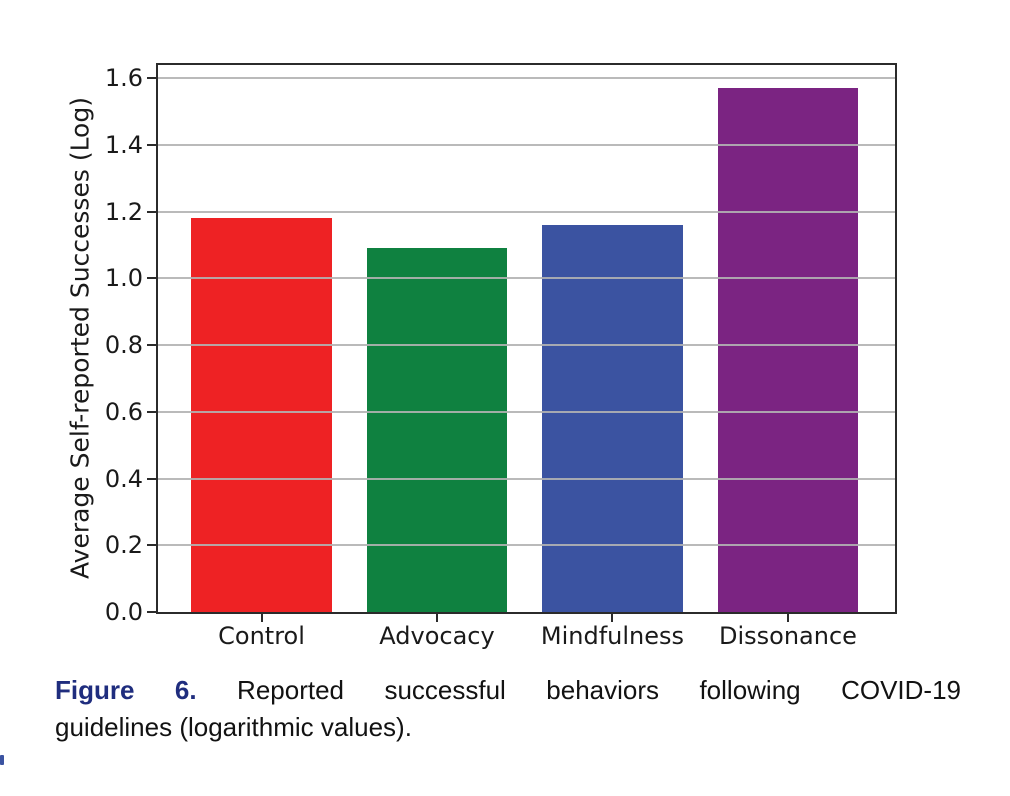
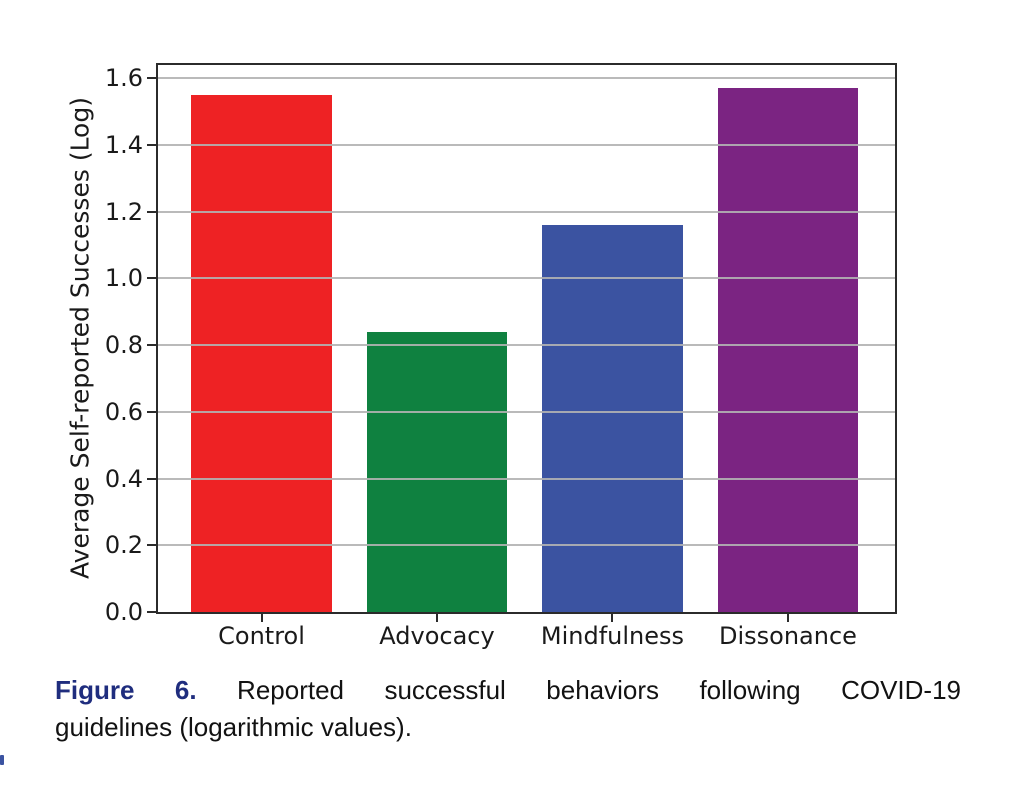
Control: 1.18 -> 1.55
Advocacy: 1.09 -> 0.84
